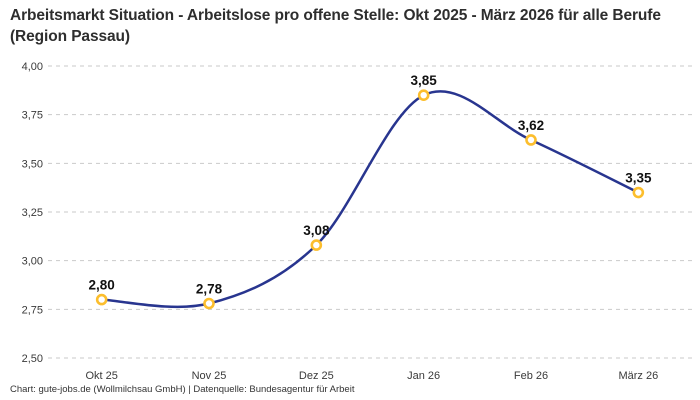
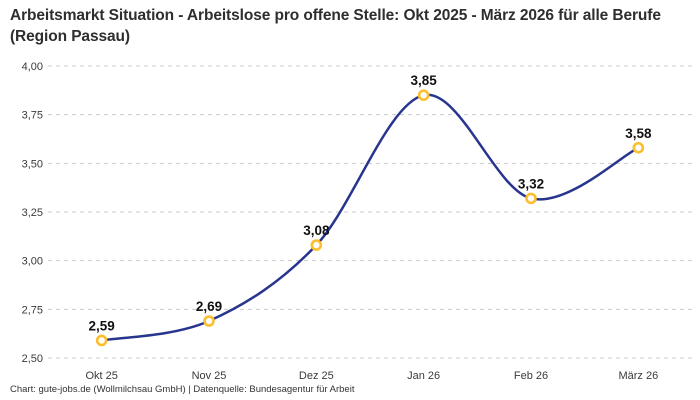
Okt 25: 2,80 -> 2,59
Nov 25: 2,78 -> 2,69
Feb 26: 3,62 -> 3,32
März 26: 3,35 -> 3,58
